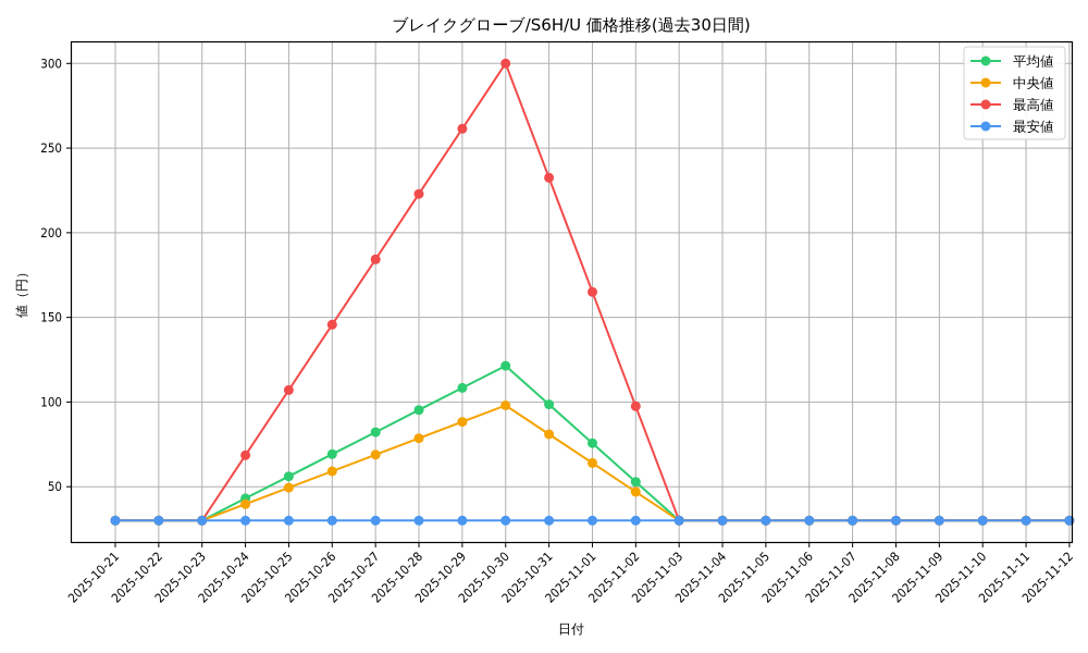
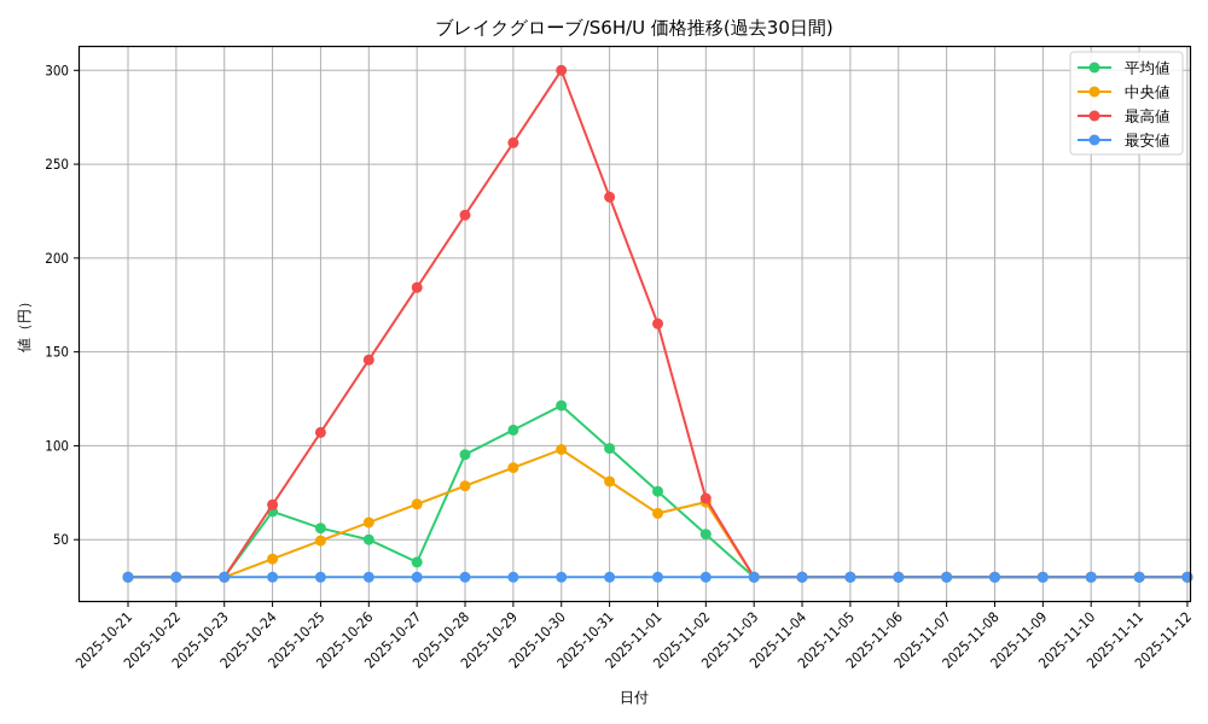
平均値/2025-10-24: 43 -> 65
平均値/2025-10-26: 69 -> 50
平均値/2025-10-27: 82 -> 38
中央値/2025-11-02: 47 -> 70
最高値/2025-11-02: 98 -> 72
